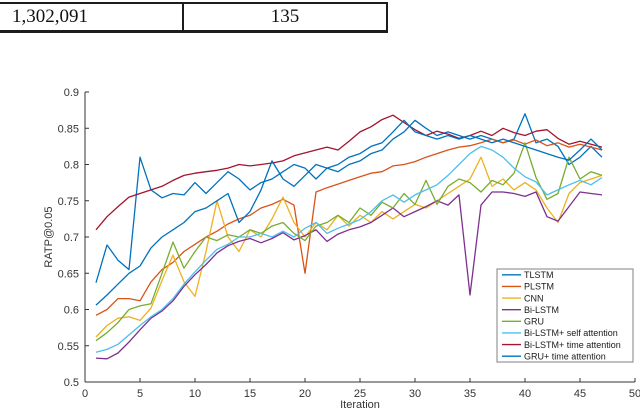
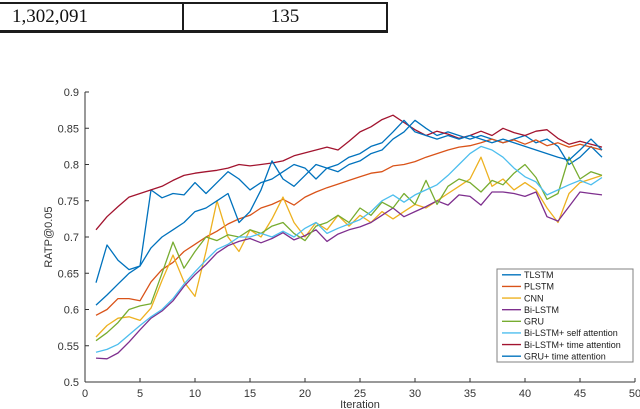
TLSTM/5: 0.81 -> 0.66
PLSTM/20: 0.65 -> 0.76
Bi-LSTM/35: 0.62 -> 0.76
TLSTM/40: 0.87 -> 0.84
GRU/40: 0.83 -> 0.80
